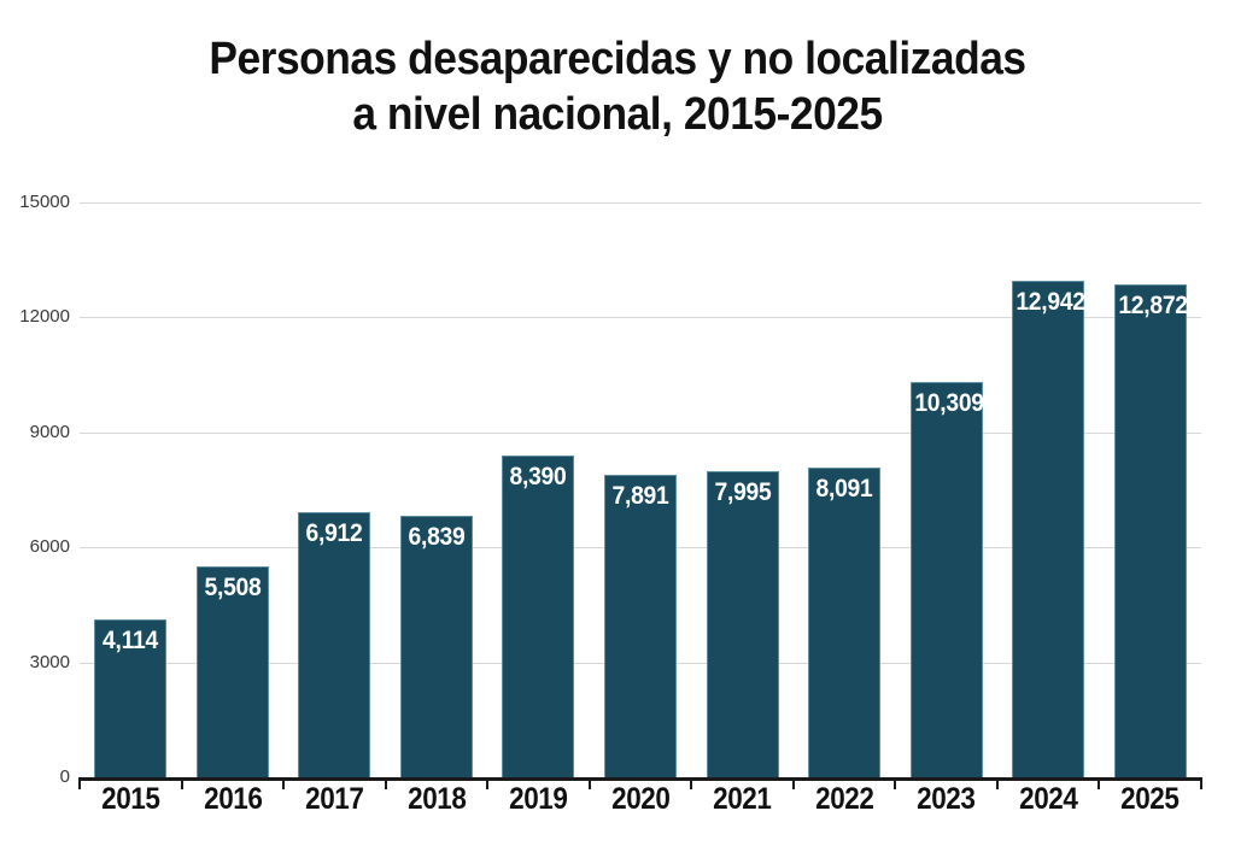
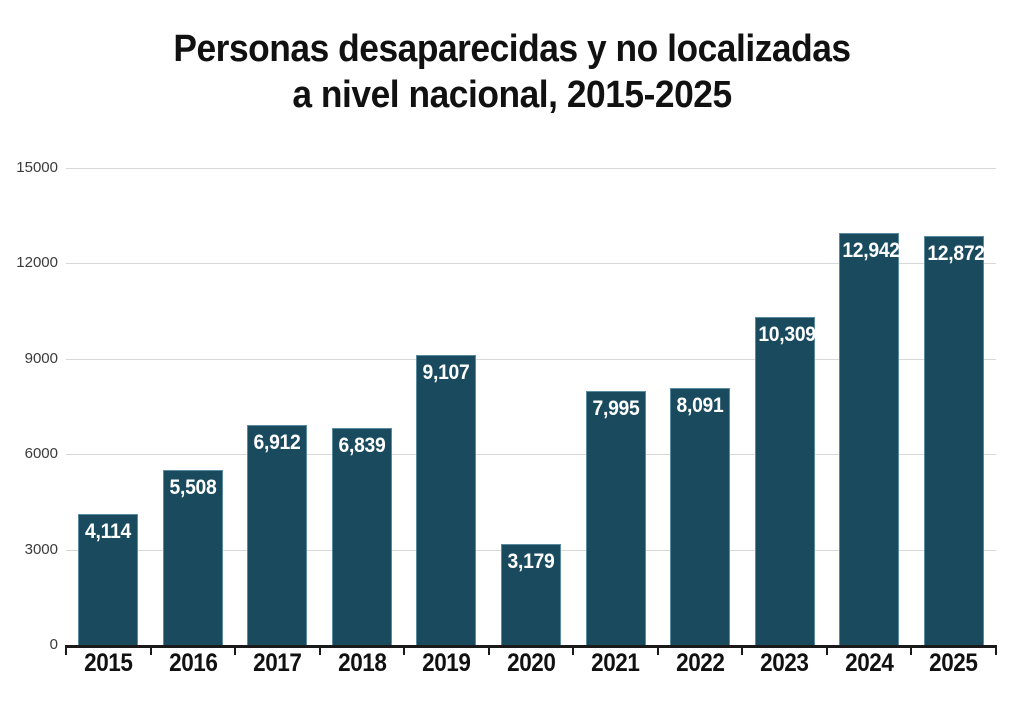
2019: 8,390 -> 9,107
2020: 7,891 -> 3,179
